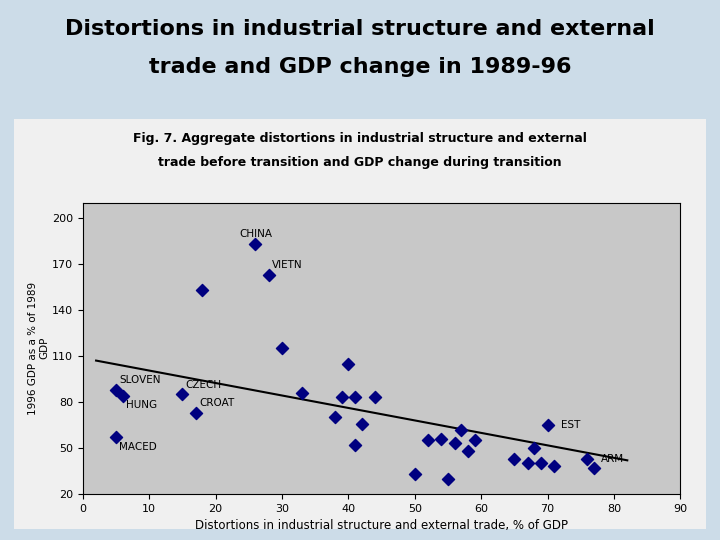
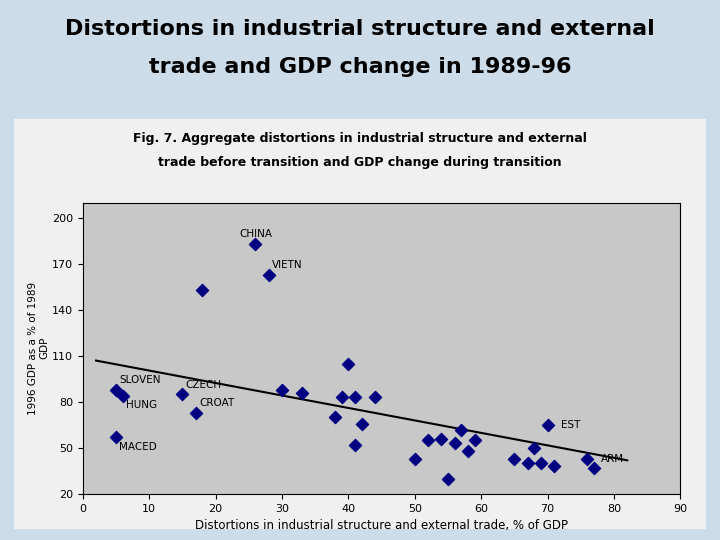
30: 115 -> 88
50: 33 -> 43
